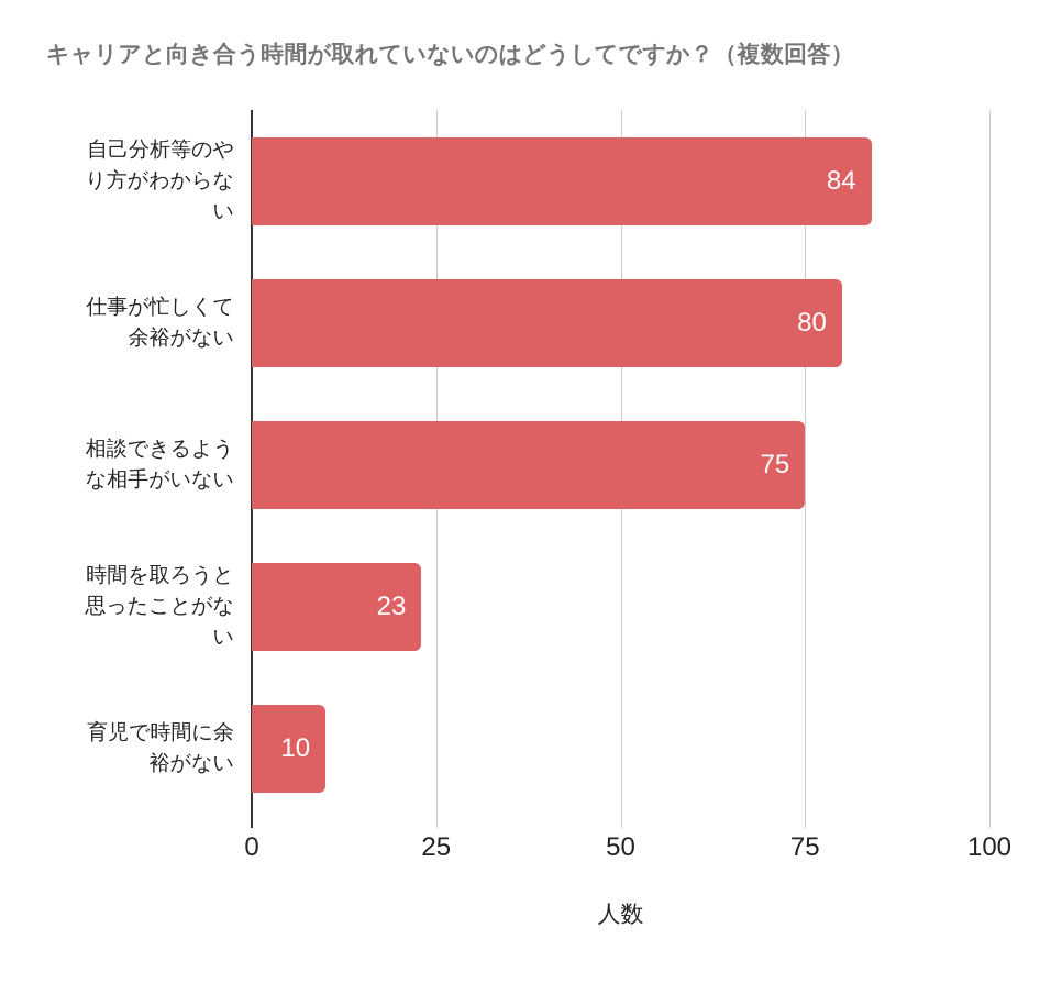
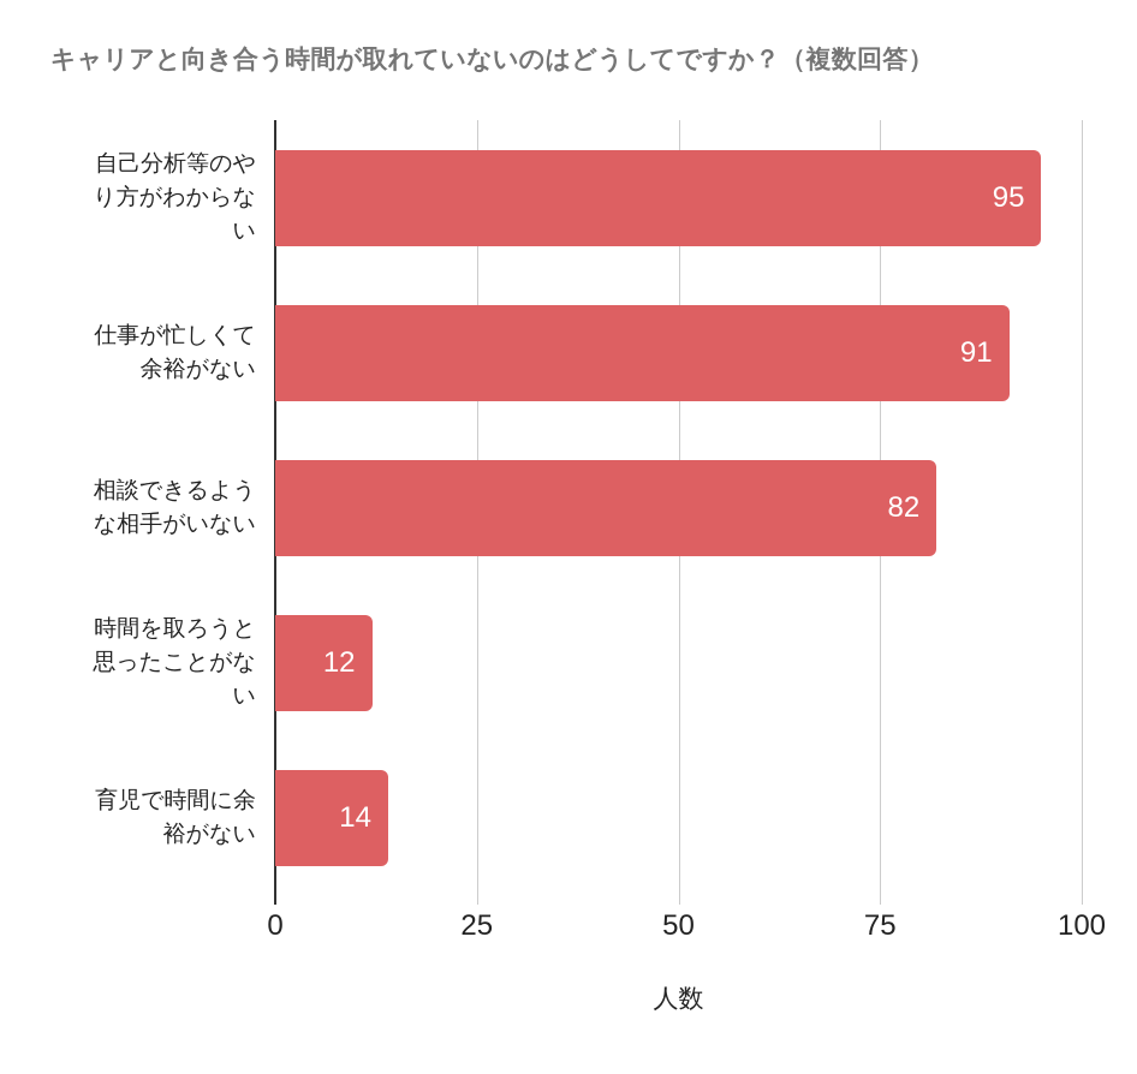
自己分析等のやり方がわからない: 84 -> 95
仕事が忙しくて余裕がない: 80 -> 91
相談できるような相手がいない: 75 -> 82
時間を取ろうと思ったことがない: 23 -> 12
育児で時間に余裕がない: 10 -> 14
